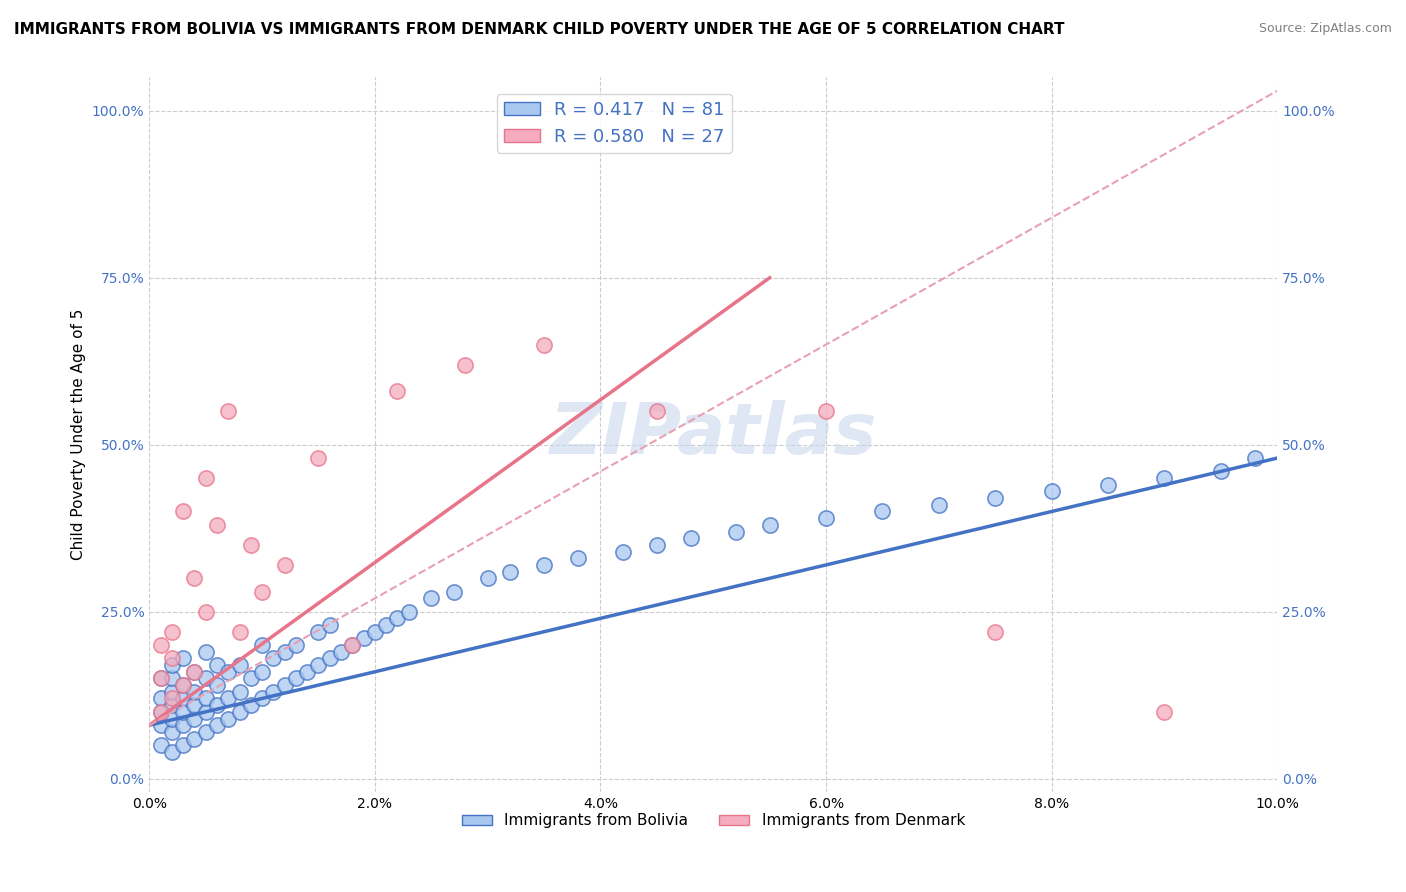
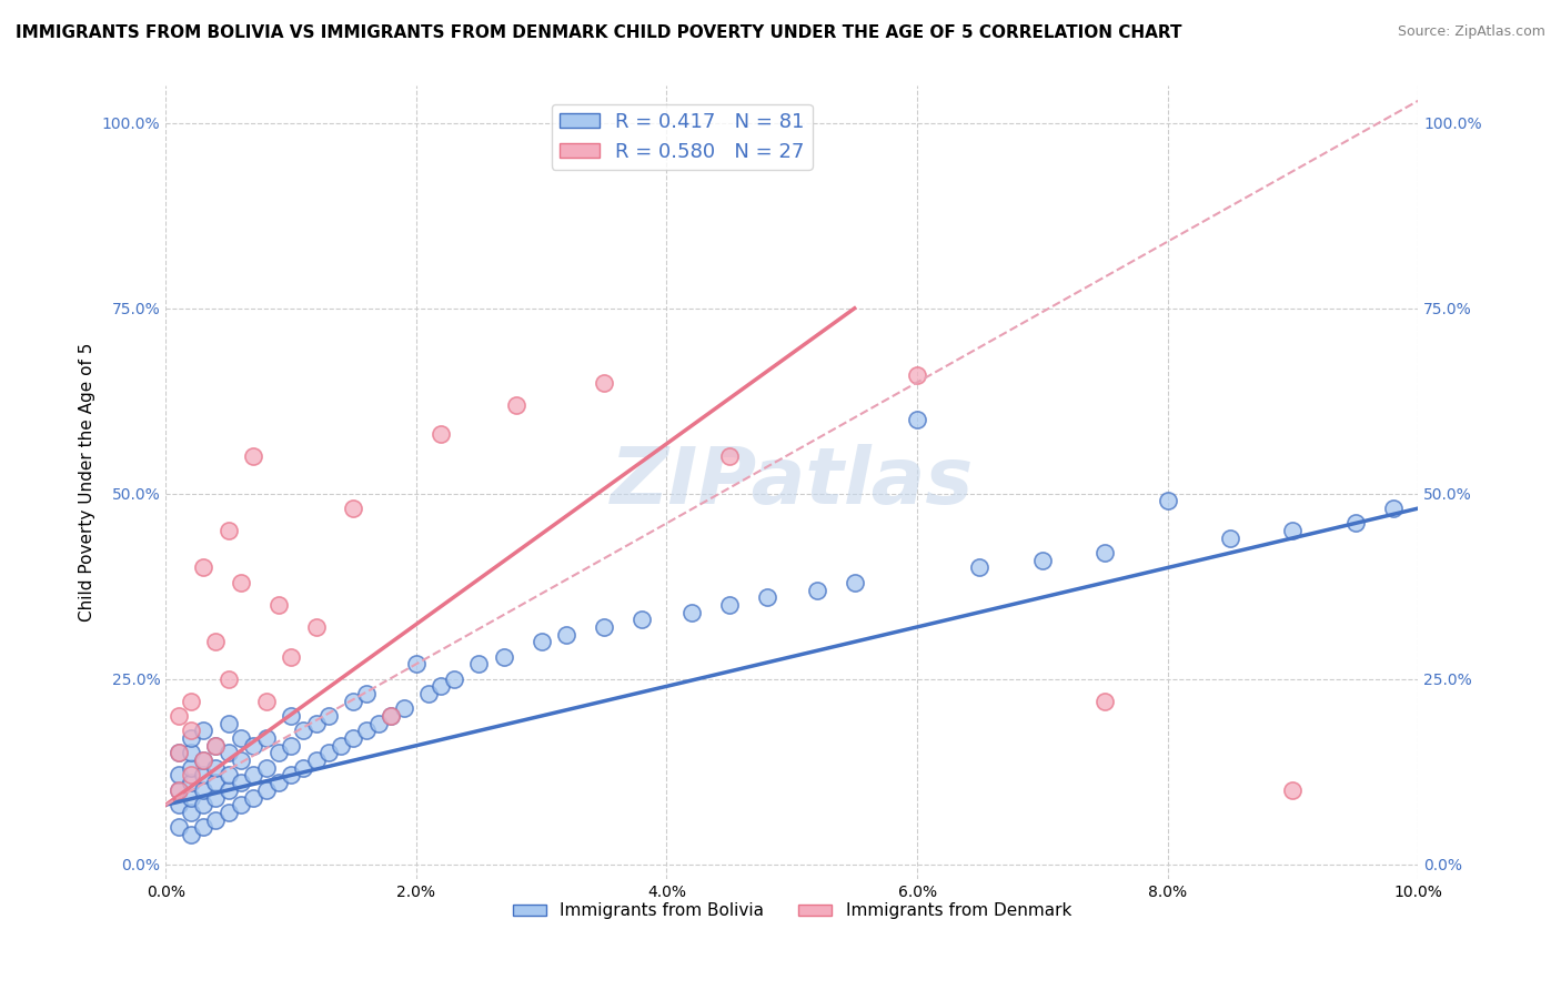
Immigrants from Bolivia/2.0%: 22% -> 27%
Immigrants from Bolivia/6.0%: 39% -> 60%
Immigrants from Denmark/6.0%: 55% -> 66%
Immigrants from Bolivia/8.0%: 43% -> 49%
